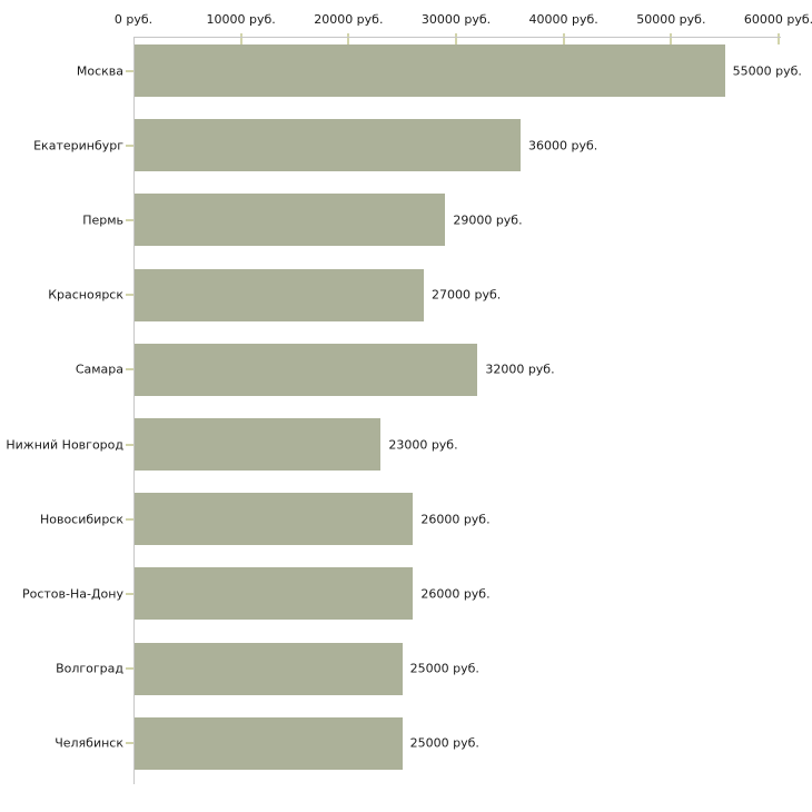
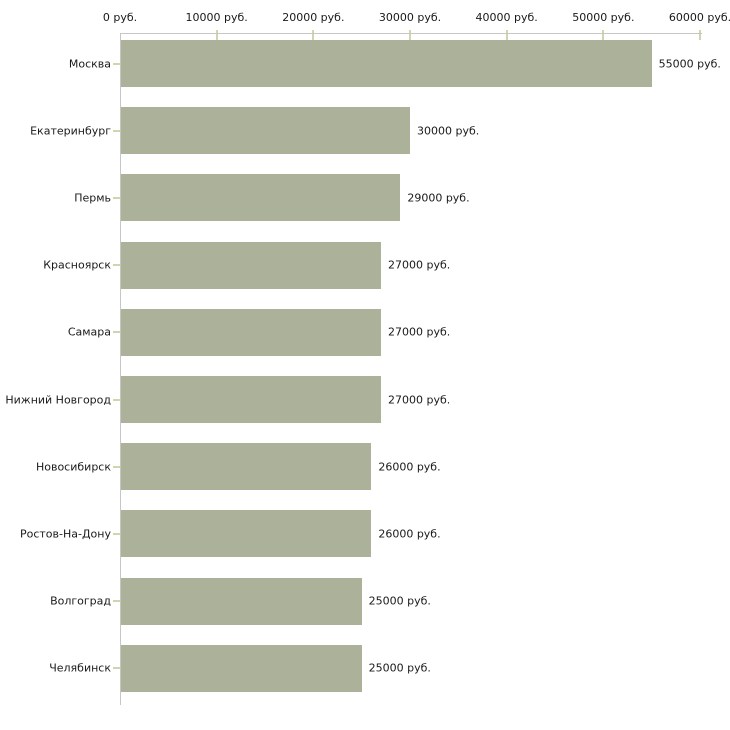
Екатеринбург: 36000 -> 30000
Самара: 32000 -> 27000
Нижний Новгород: 23000 -> 27000
